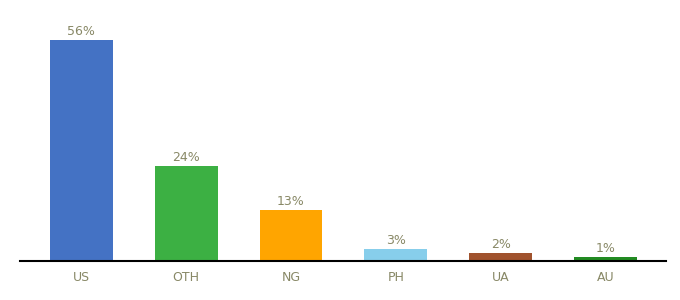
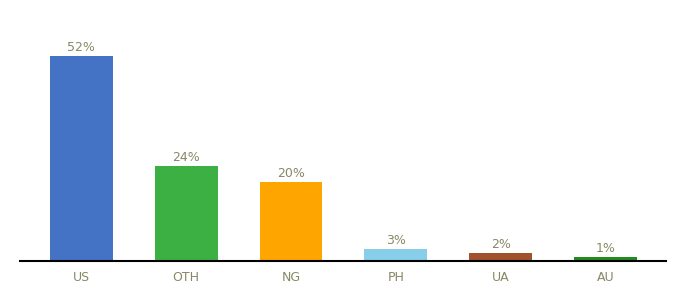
US: 56% -> 52%
NG: 13% -> 20%
